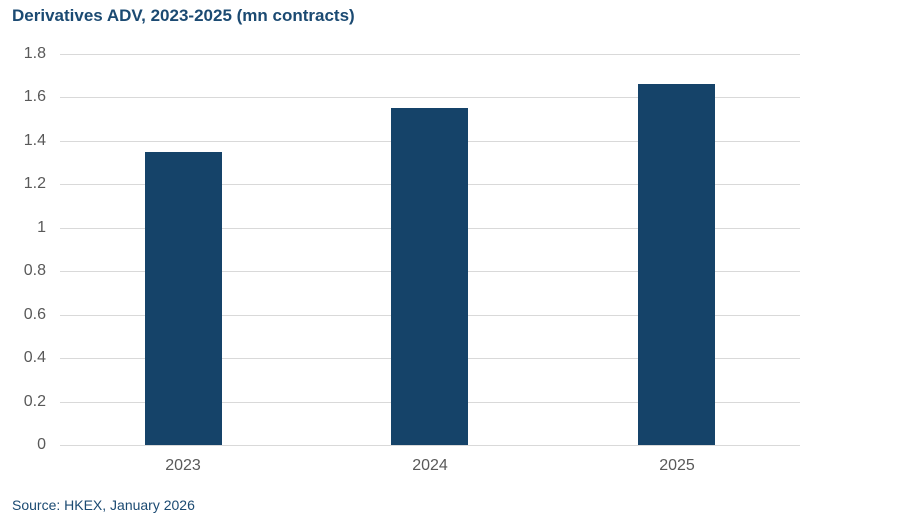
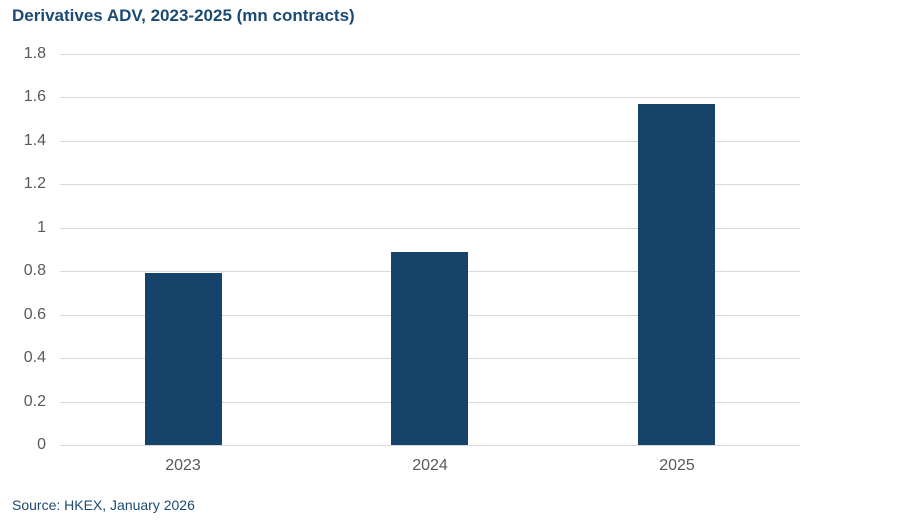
2023: 1.35 -> 0.79
2024: 1.55 -> 0.89
2025: 1.66 -> 1.57
